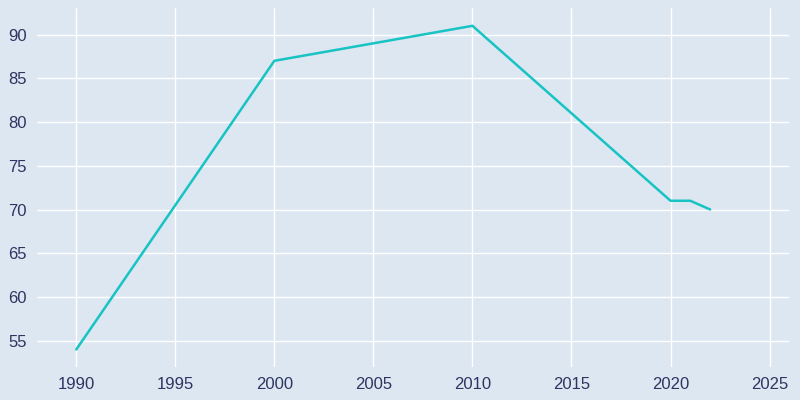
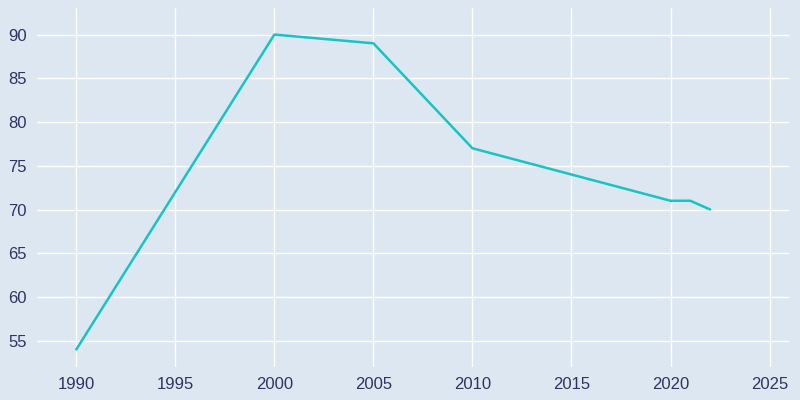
2000: 87 -> 90
2010: 91 -> 77
